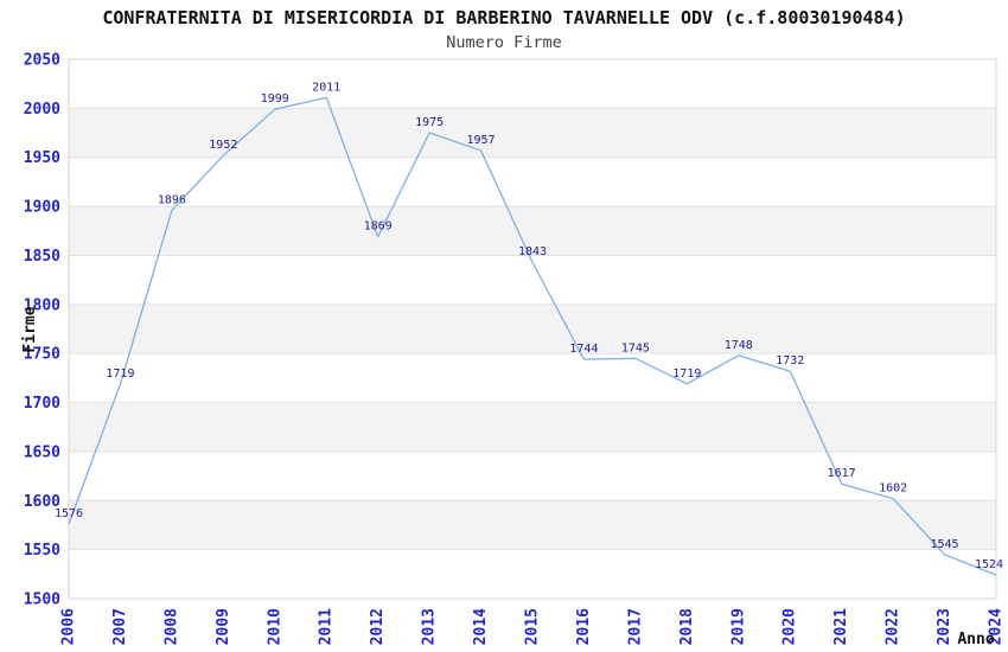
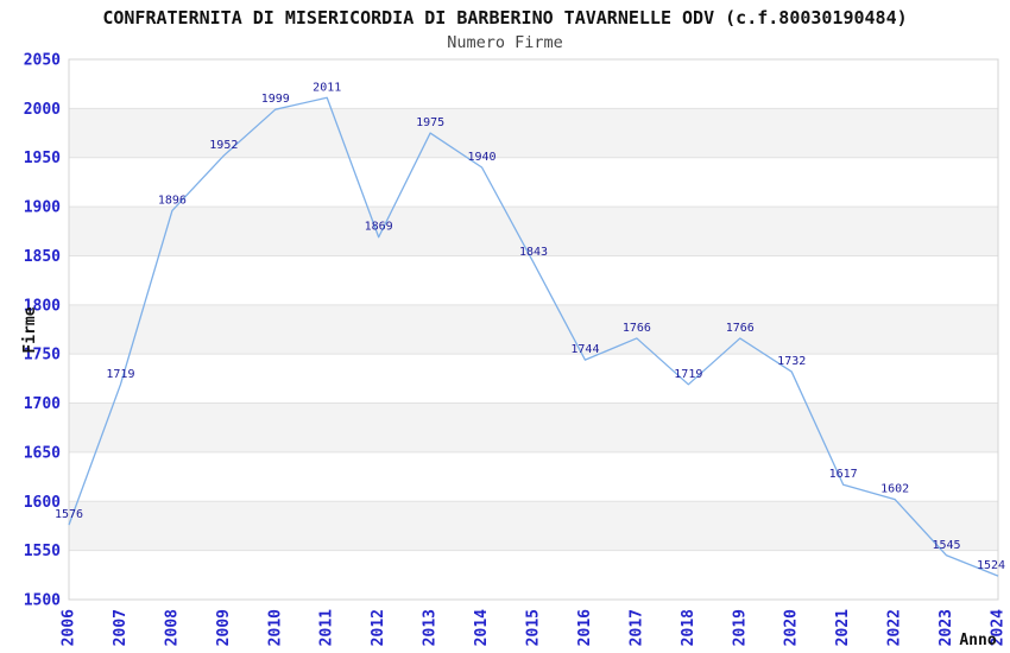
2014: 1957 -> 1940
2017: 1745 -> 1766
2019: 1748 -> 1766
